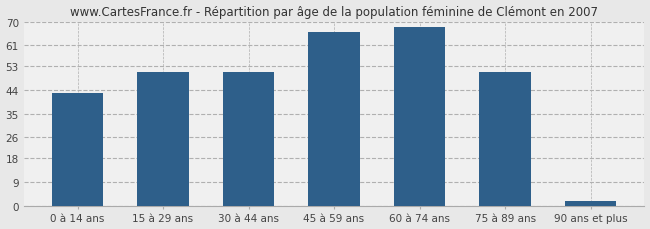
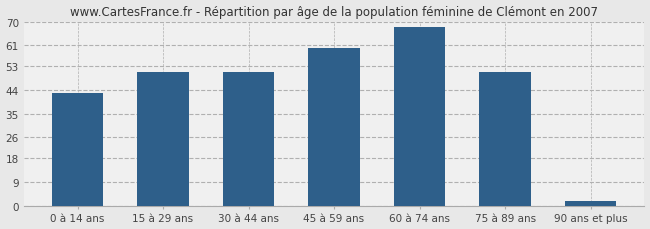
45 à 59 ans: 66 -> 60
